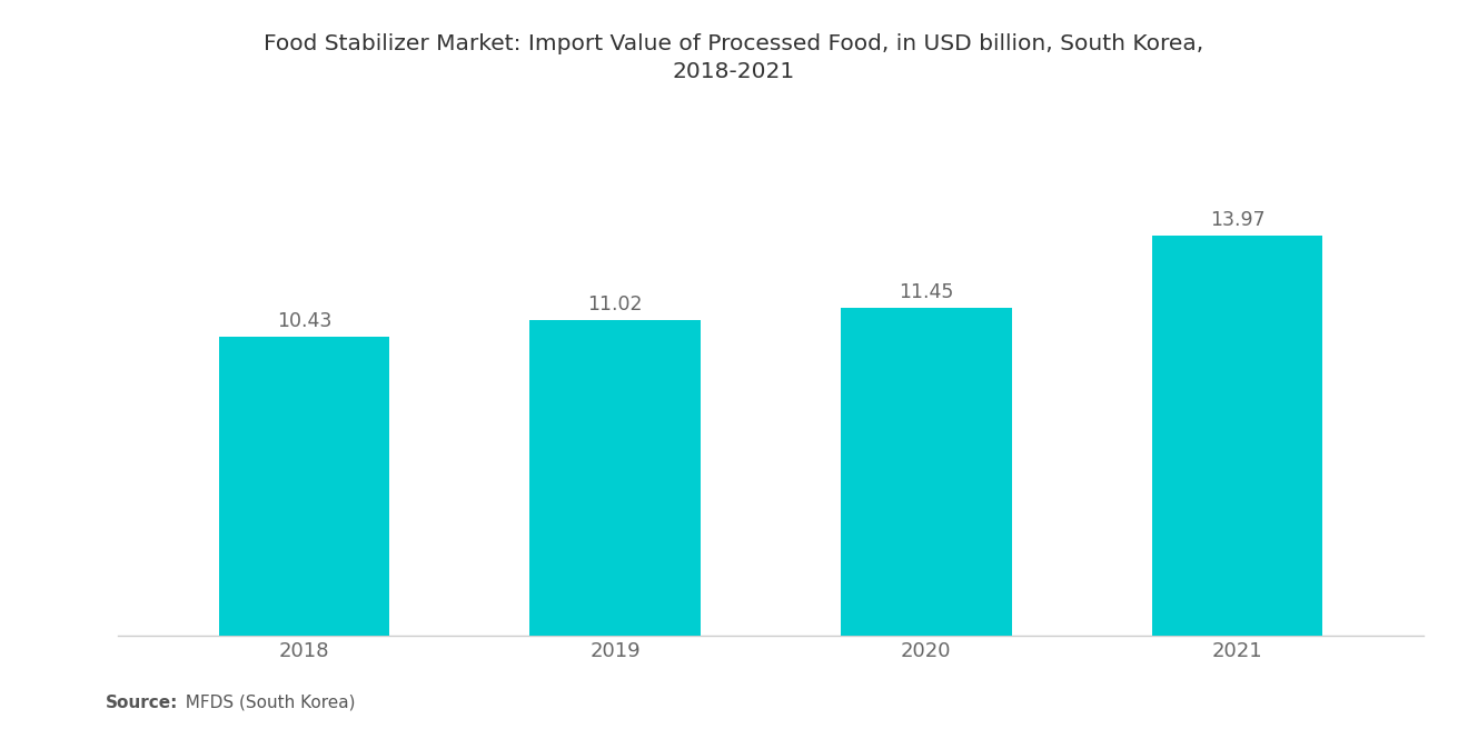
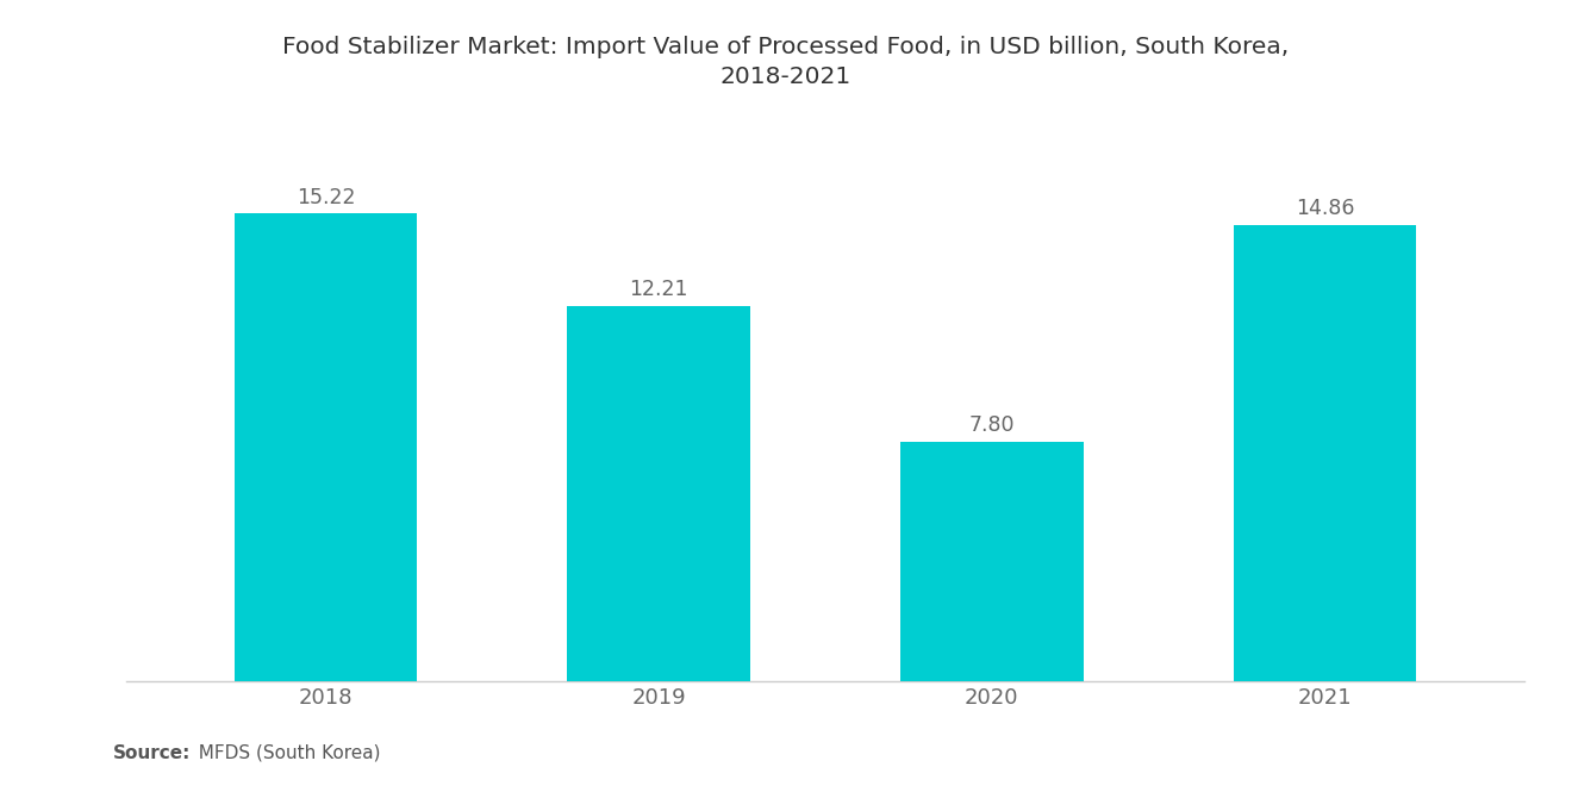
2018: 10.43 -> 15.22
2019: 11.02 -> 12.21
2020: 11.45 -> 7.80
2021: 13.97 -> 14.86
